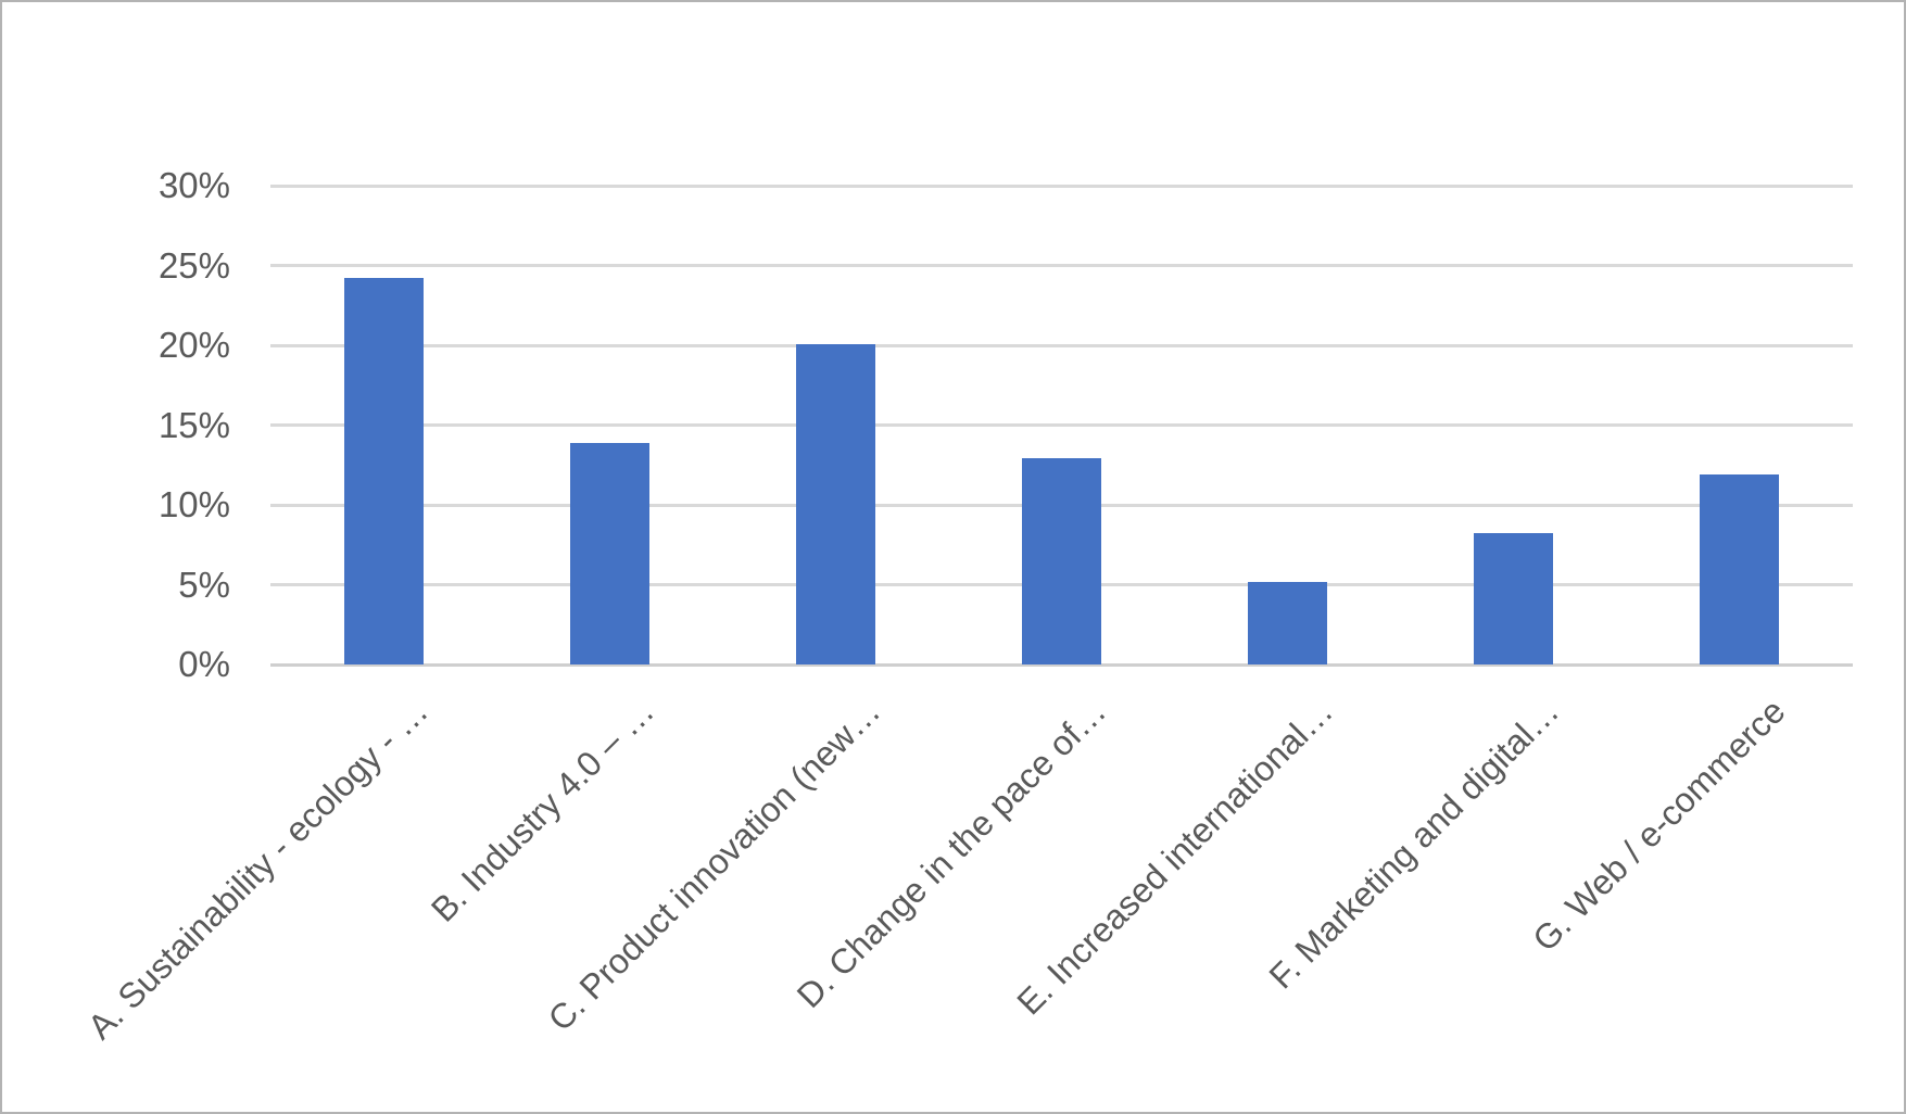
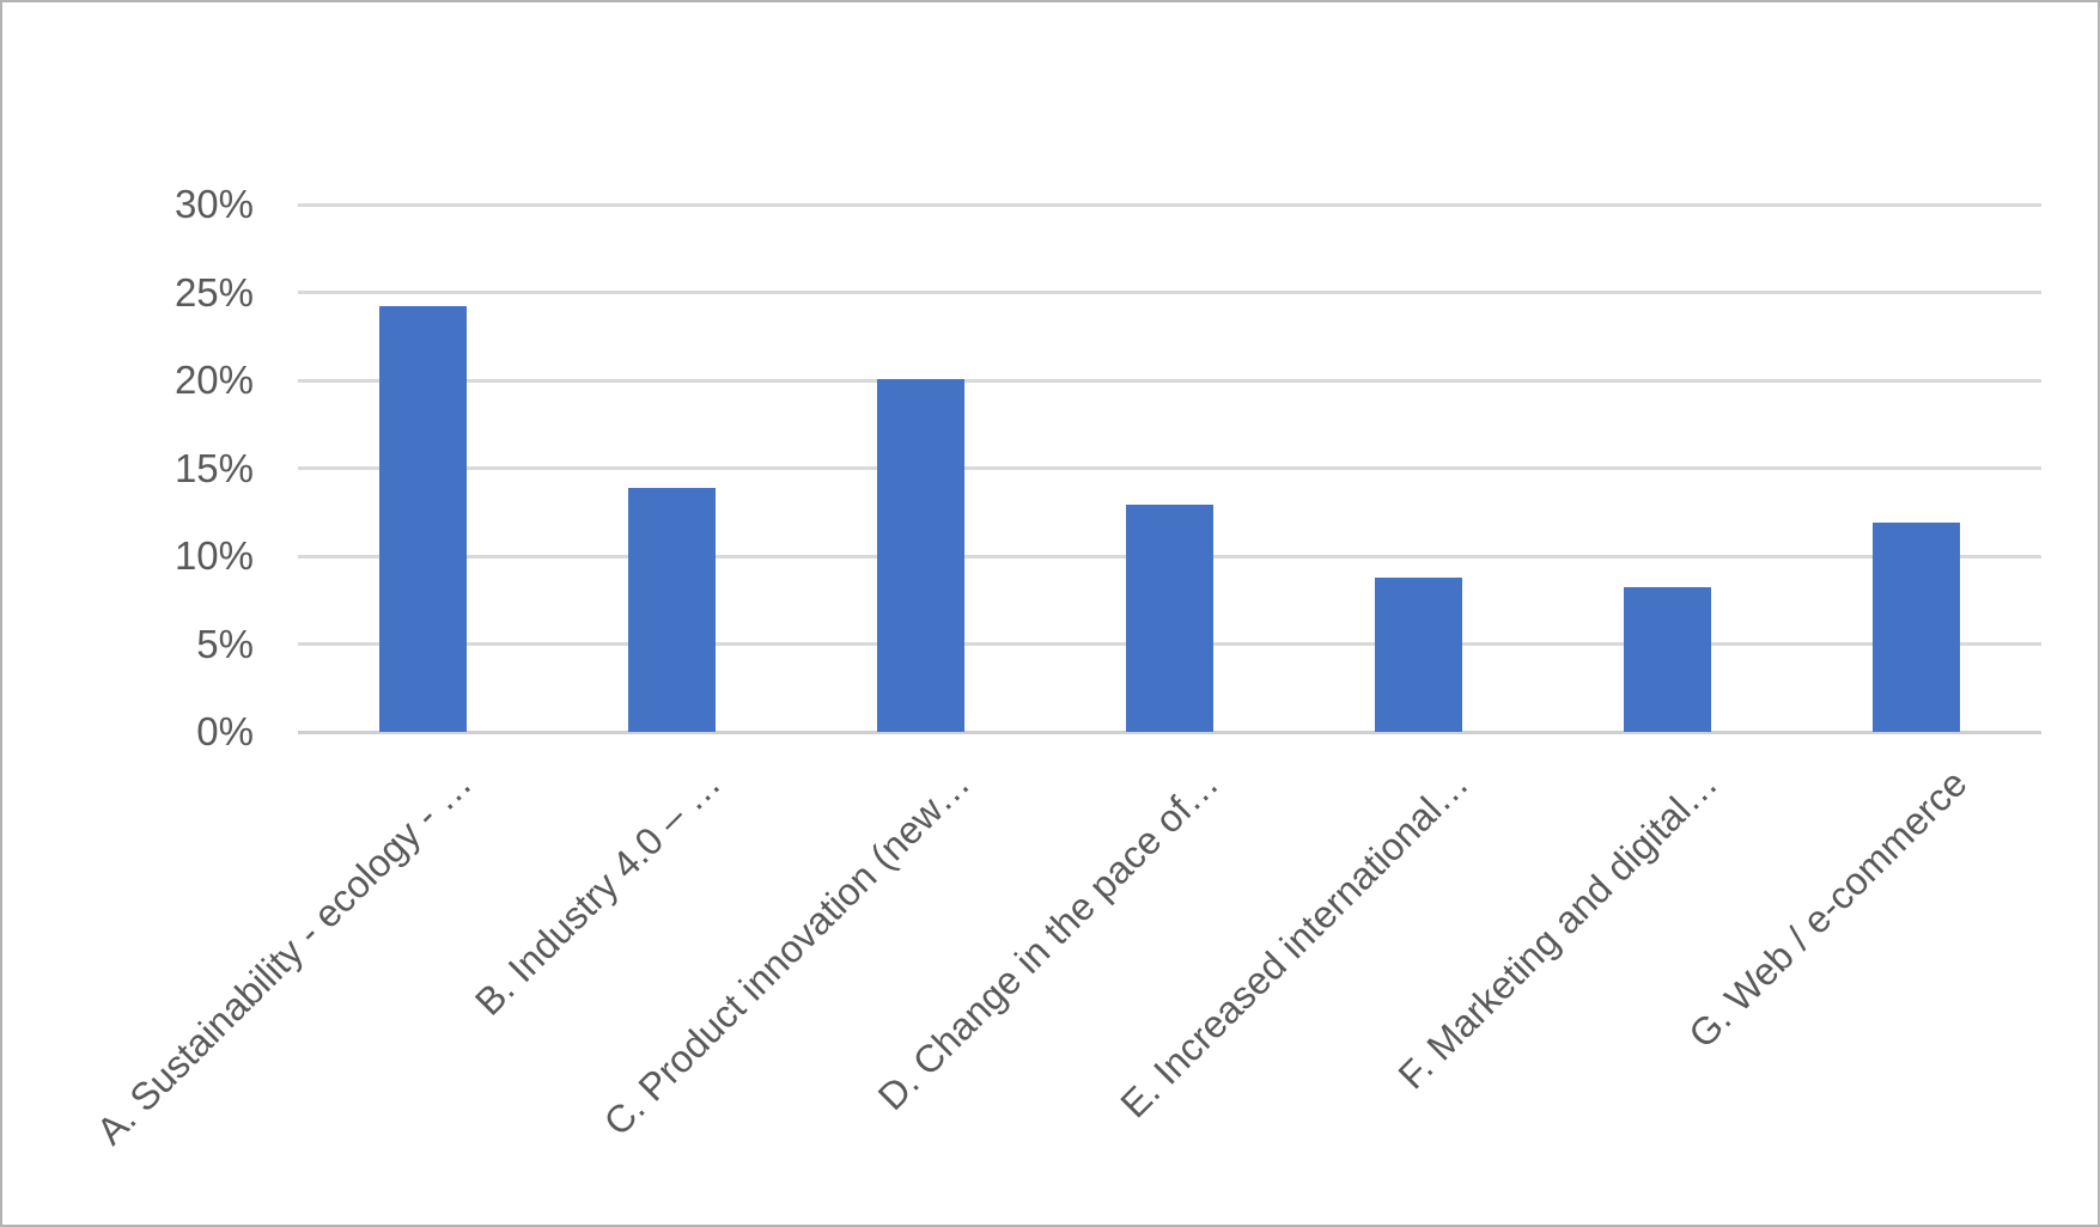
E. Increased international…: 5.2% -> 8.8%
